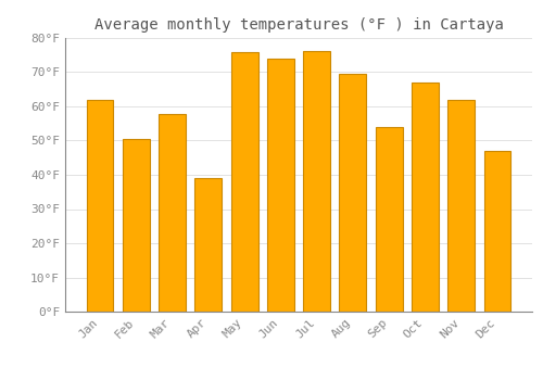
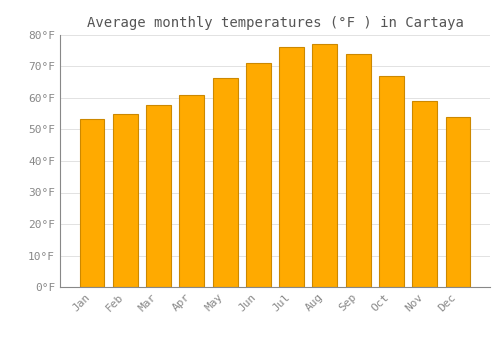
Jan: 62.0°F -> 53.3°F
Feb: 50.5°F -> 55.0°F
Apr: 39.0°F -> 61.0°F
May: 76.0°F -> 66.3°F
Jun: 74.0°F -> 71.2°F
Aug: 69.5°F -> 77.0°F
Sep: 54.0°F -> 74.0°F
Nov: 62.0°F -> 59.2°F
Dec: 47.0°F -> 54.0°F
